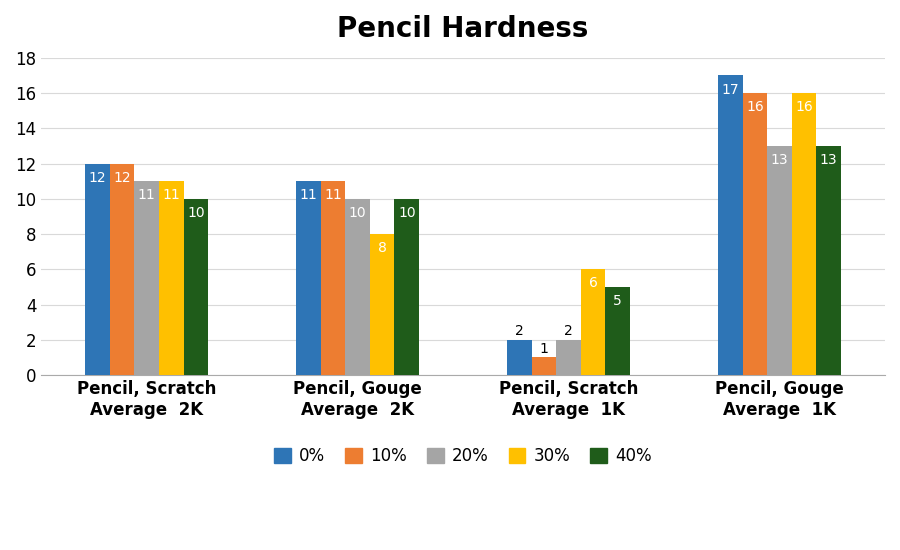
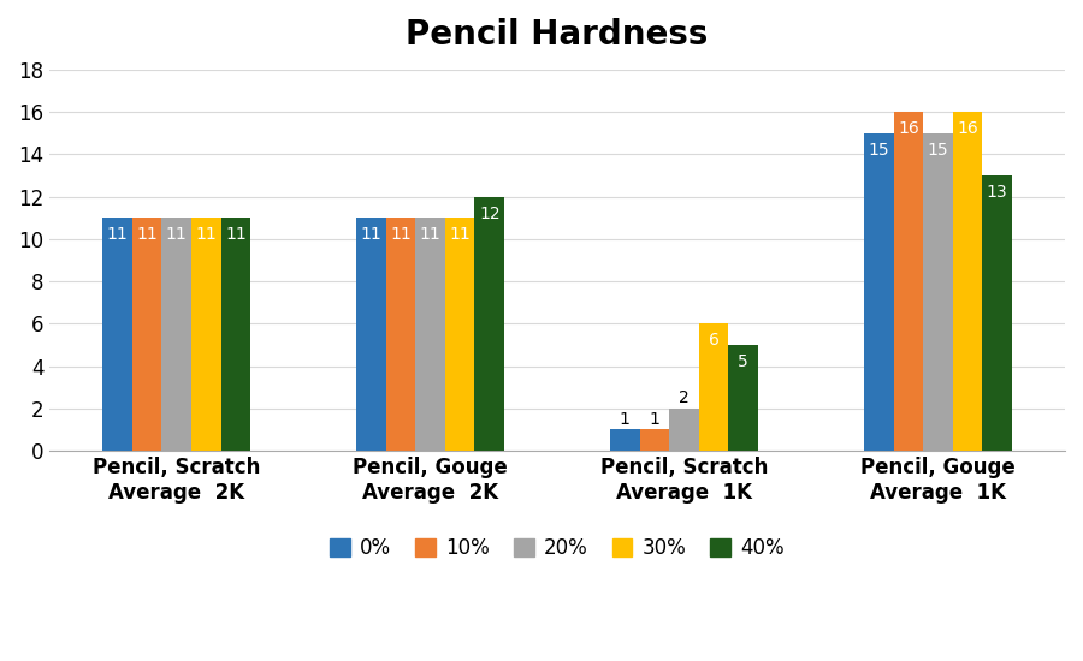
0%/Pencil, Scratch Average 2K: 12 -> 11
10%/Pencil, Scratch Average 2K: 12 -> 11
40%/Pencil, Scratch Average 2K: 10 -> 11
20%/Pencil, Gouge Average 2K: 10 -> 11
30%/Pencil, Gouge Average 2K: 8 -> 11
40%/Pencil, Gouge Average 2K: 10 -> 12
0%/Pencil, Scratch Average 1K: 2 -> 1
0%/Pencil, Gouge Average 1K: 17 -> 15
20%/Pencil, Gouge Average 1K: 13 -> 15
